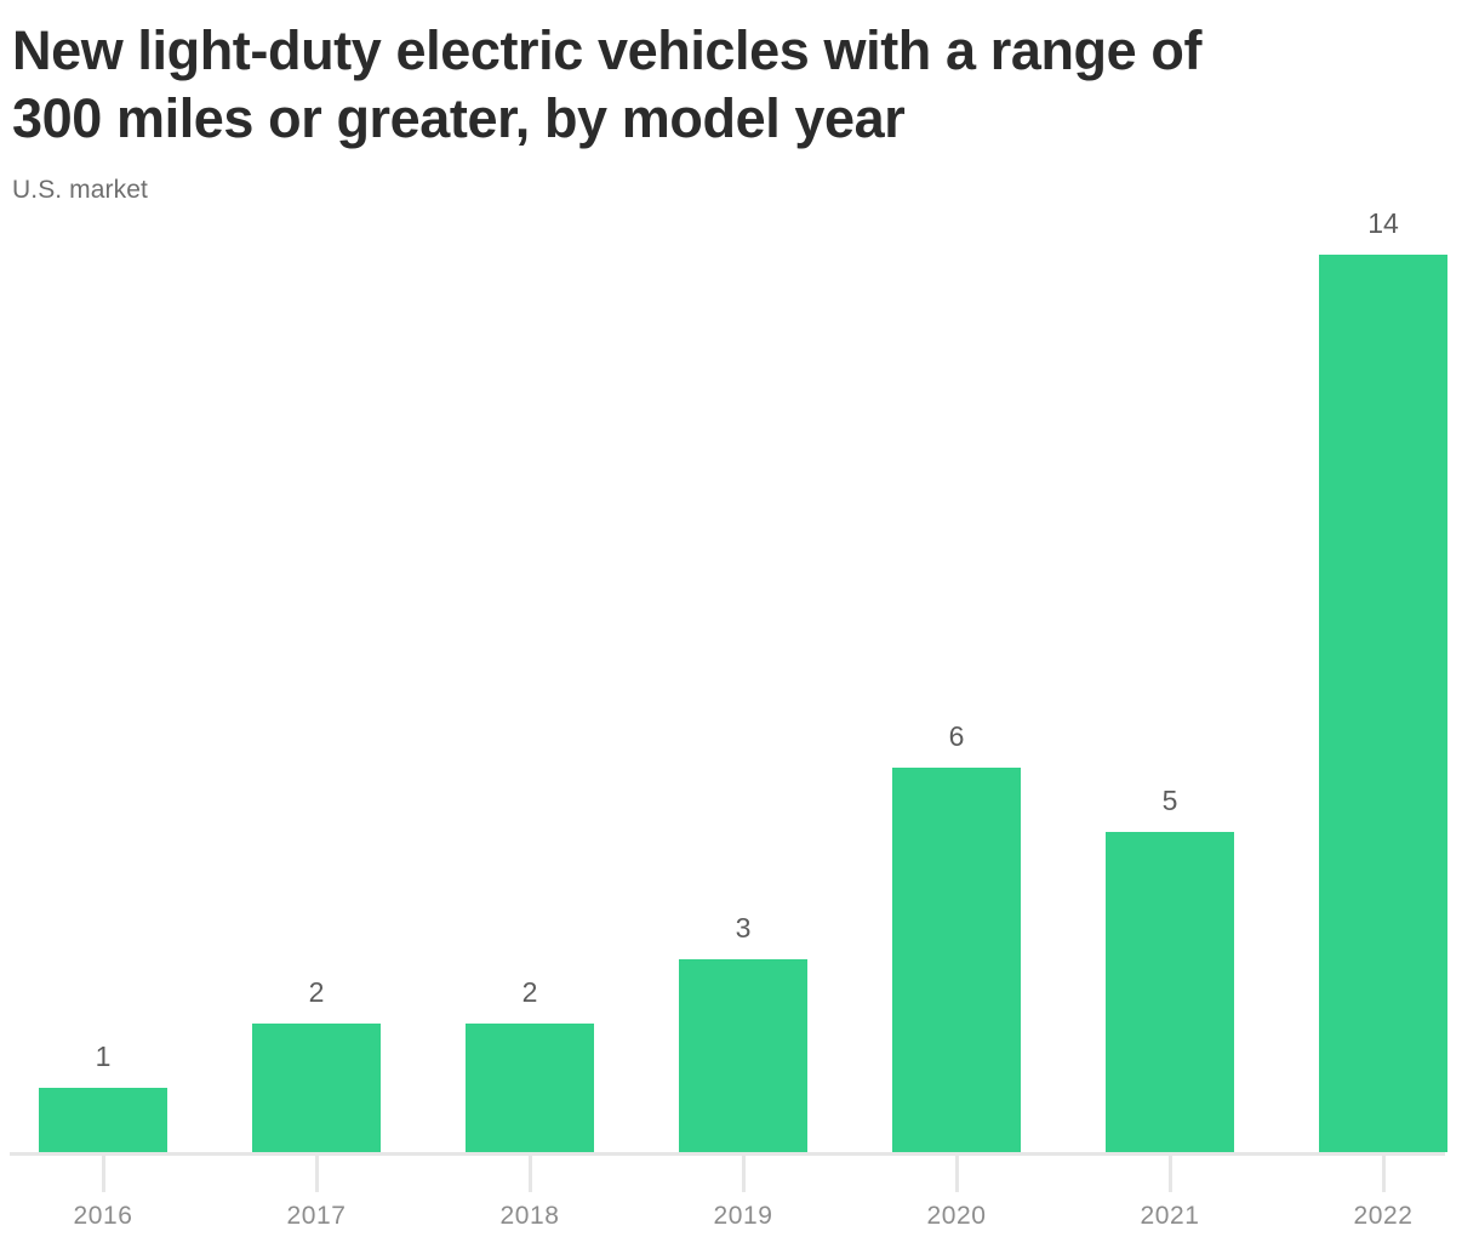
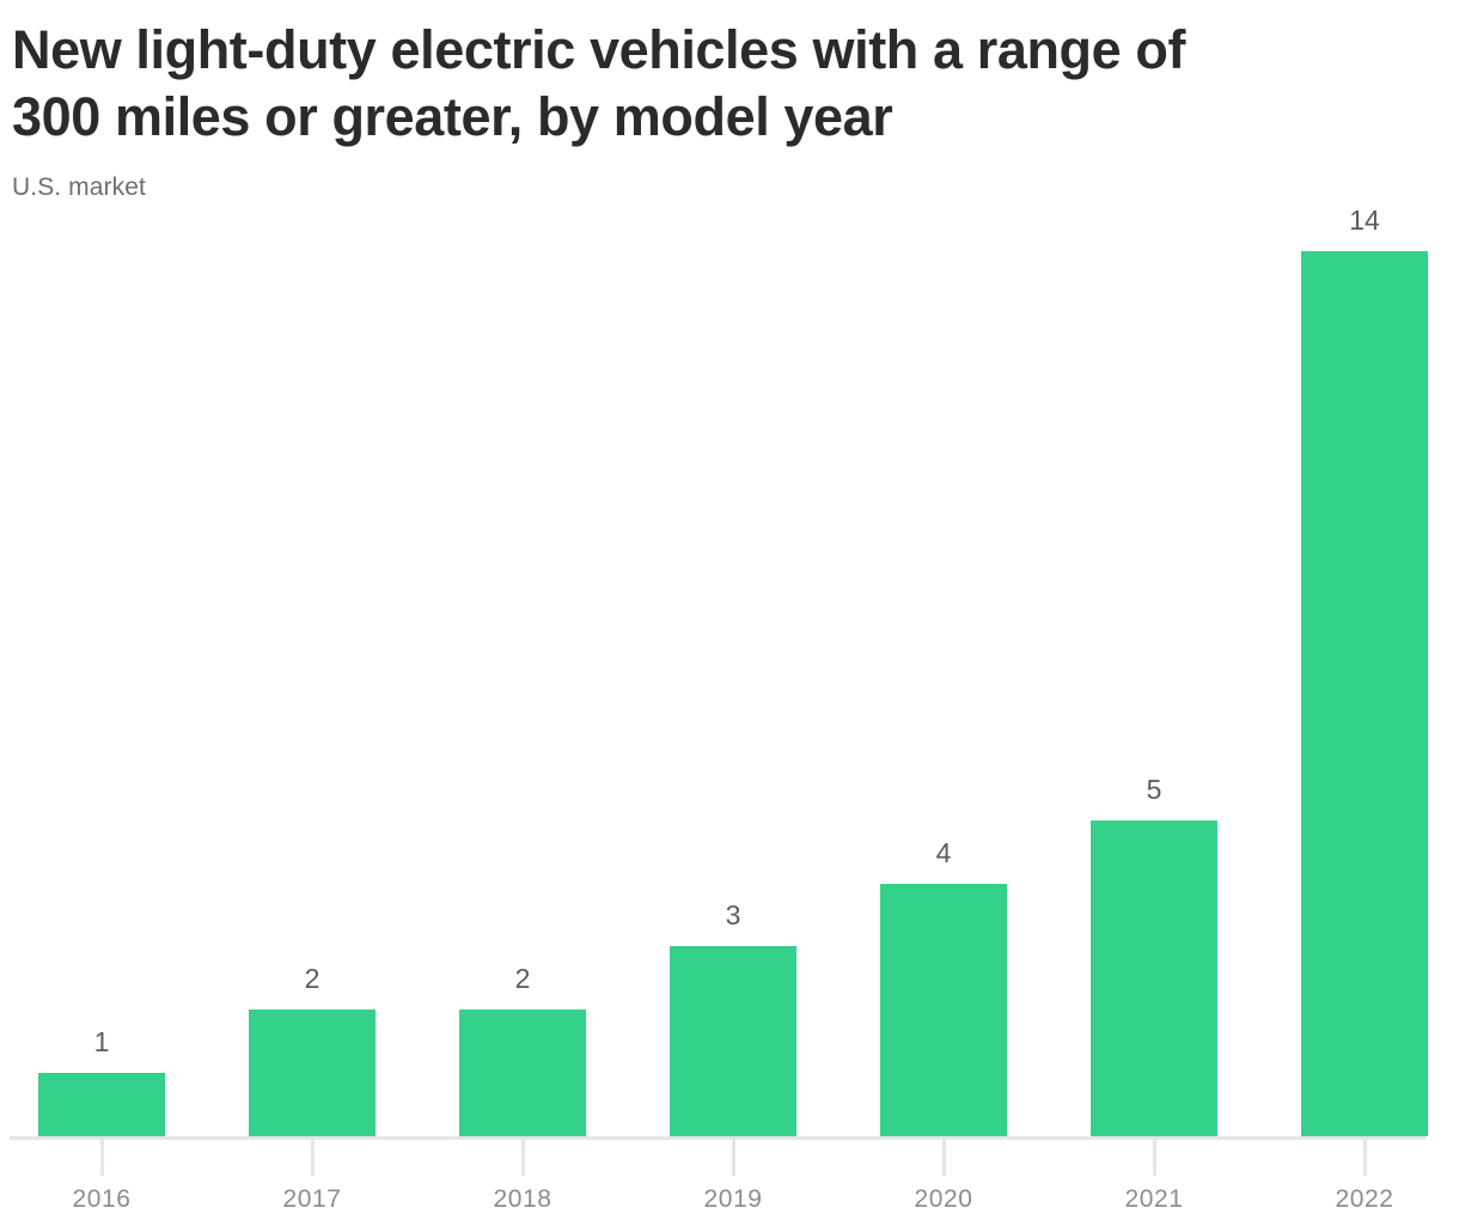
2020: 6 -> 4
